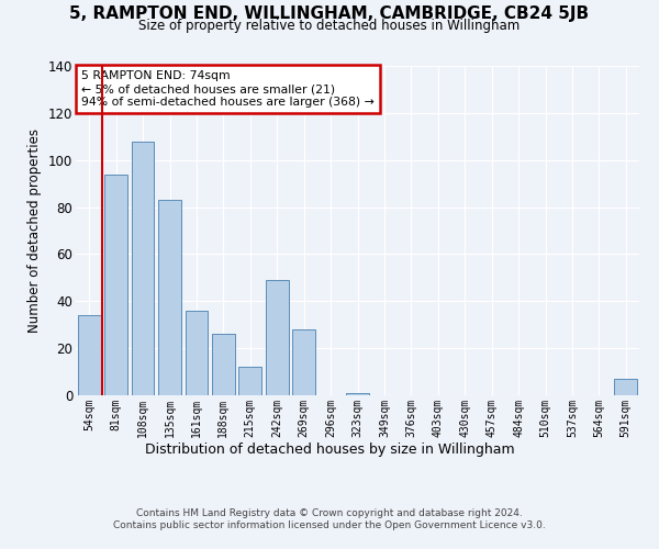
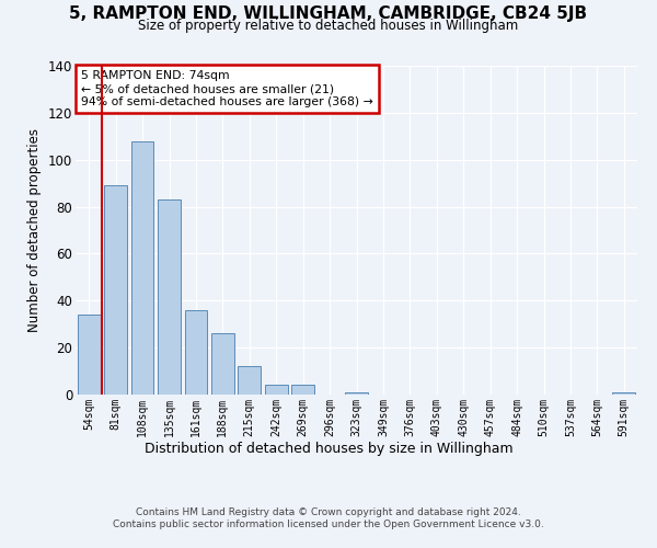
81sqm: 94 -> 89
242sqm: 49 -> 4
269sqm: 28 -> 4
591sqm: 7 -> 1
